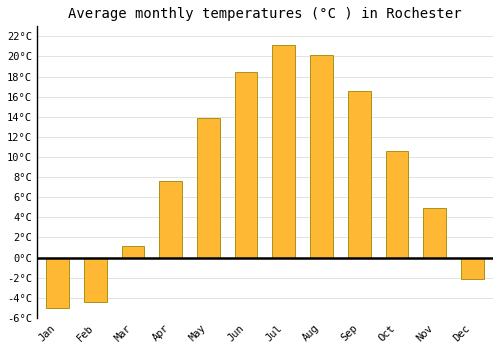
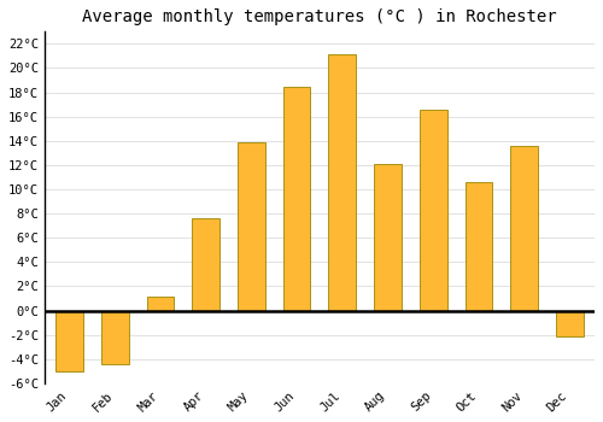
Aug: 20.1°C -> 12.1°C
Nov: 4.9°C -> 13.6°C
